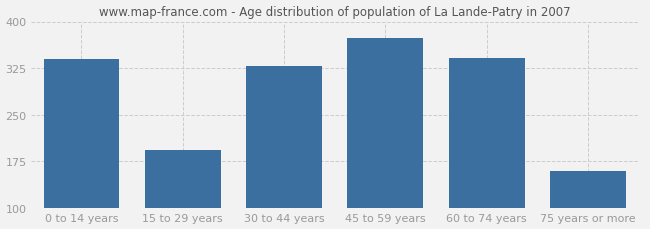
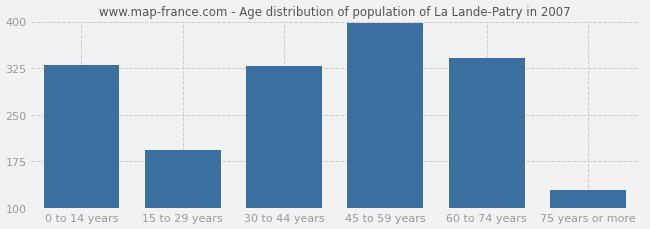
0 to 14 years: 340 -> 330
45 to 59 years: 374 -> 397
75 years or more: 160 -> 128
